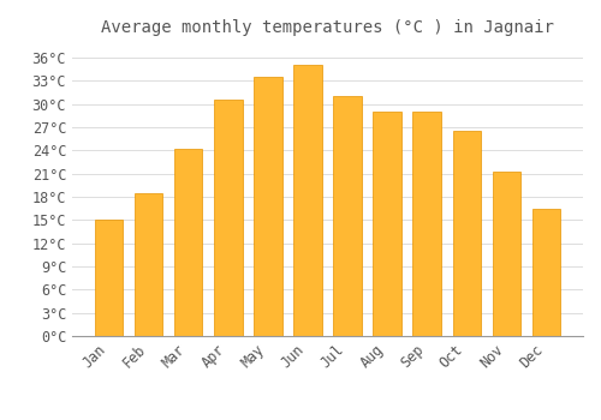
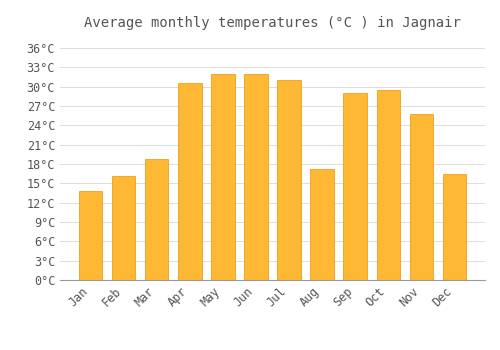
Jan: 15.1°C -> 13.8°C
Feb: 18.5°C -> 16.2°C
Mar: 24.2°C -> 18.8°C
May: 33.5°C -> 32.0°C
Jun: 35.0°C -> 32.0°C
Aug: 29.0°C -> 17.2°C
Oct: 26.5°C -> 29.4°C
Nov: 21.2°C -> 25.8°C
